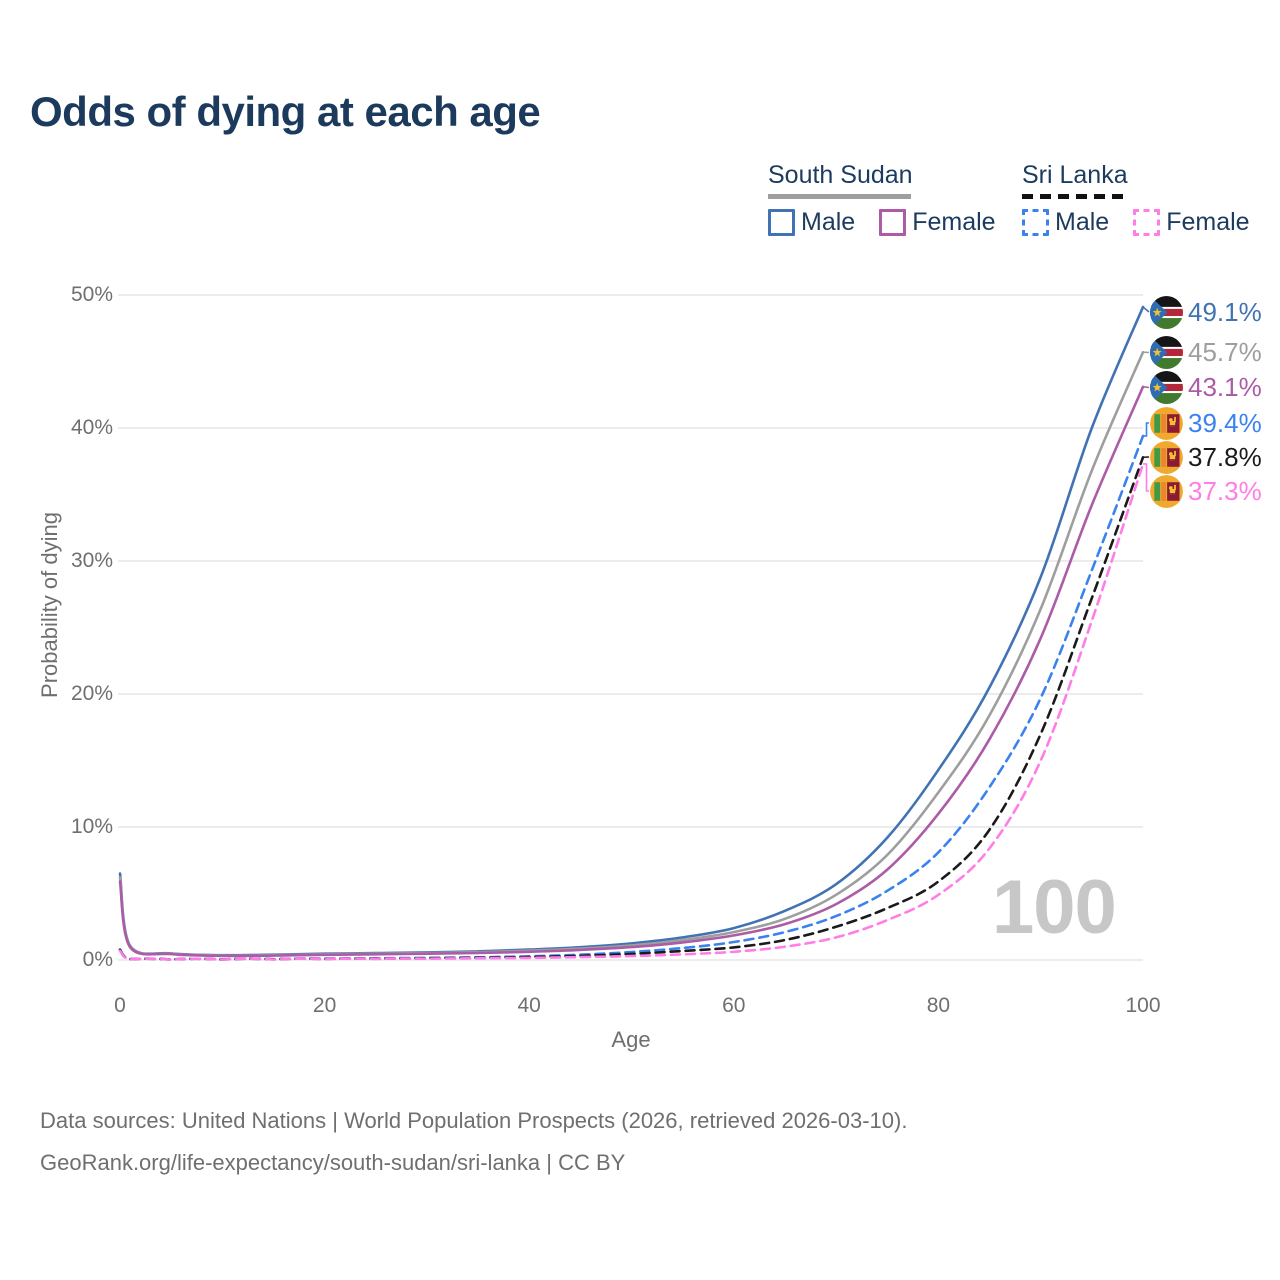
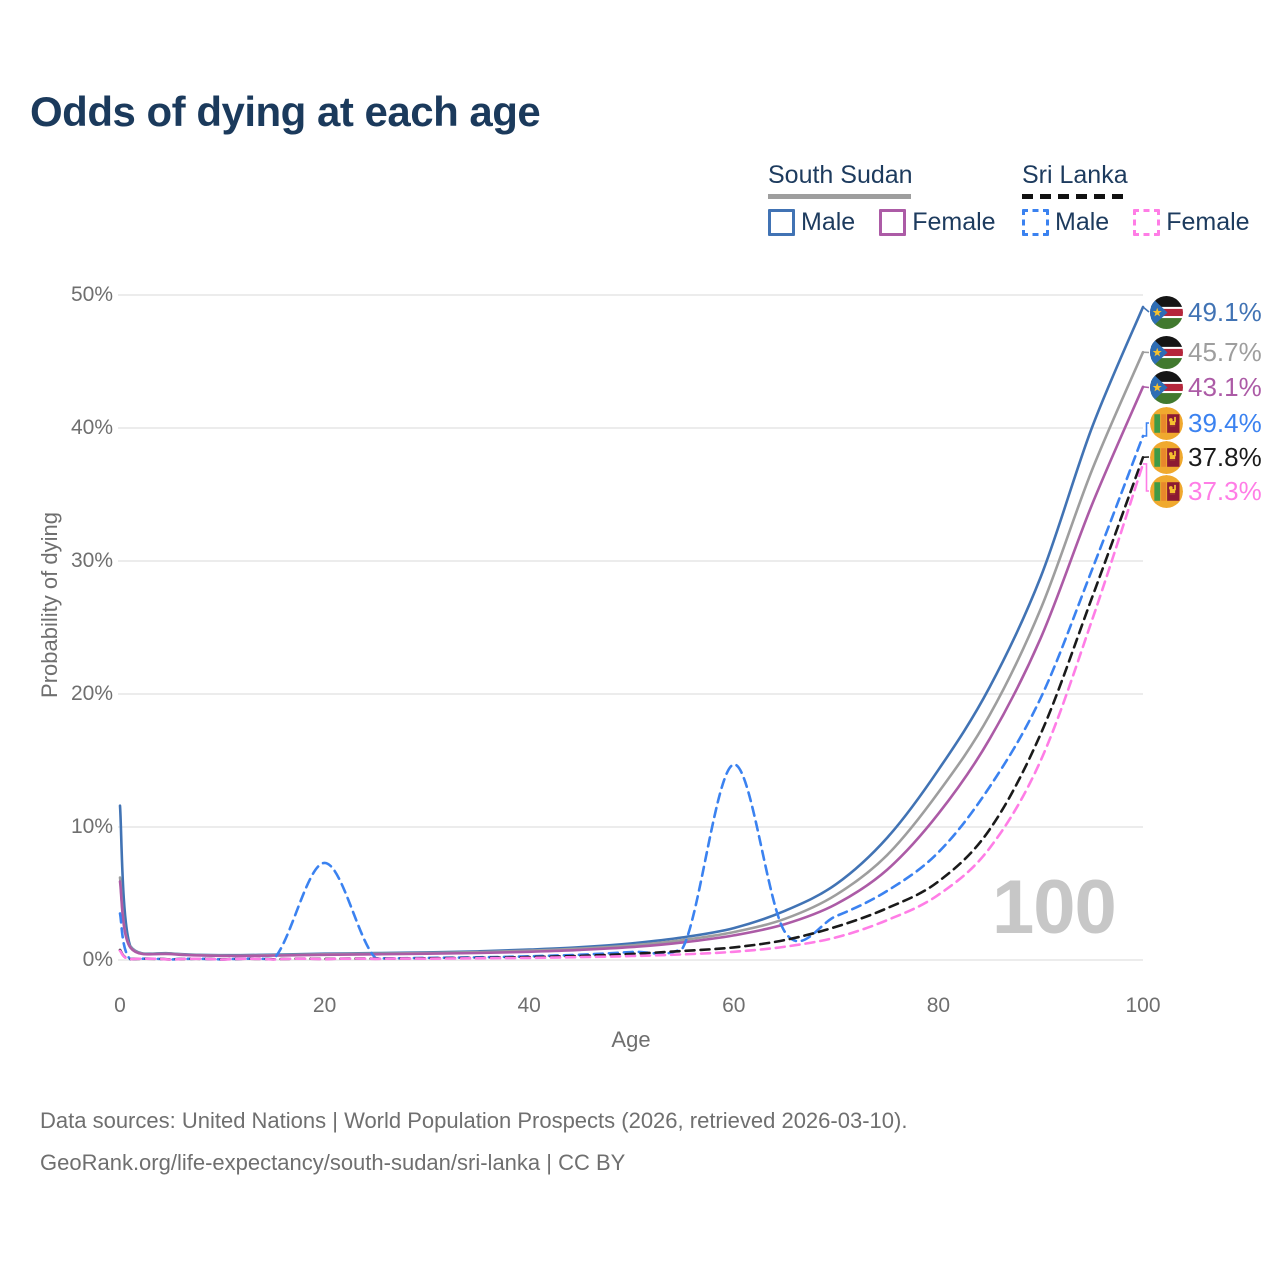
South Sudan Male/0: 6.5% -> 11.6%
Sri Lanka Male/0: 0.8% -> 3.5%
Sri Lanka Male/20: 0.1% -> 7.3%
Sri Lanka Male/60: 1.4% -> 14.7%
